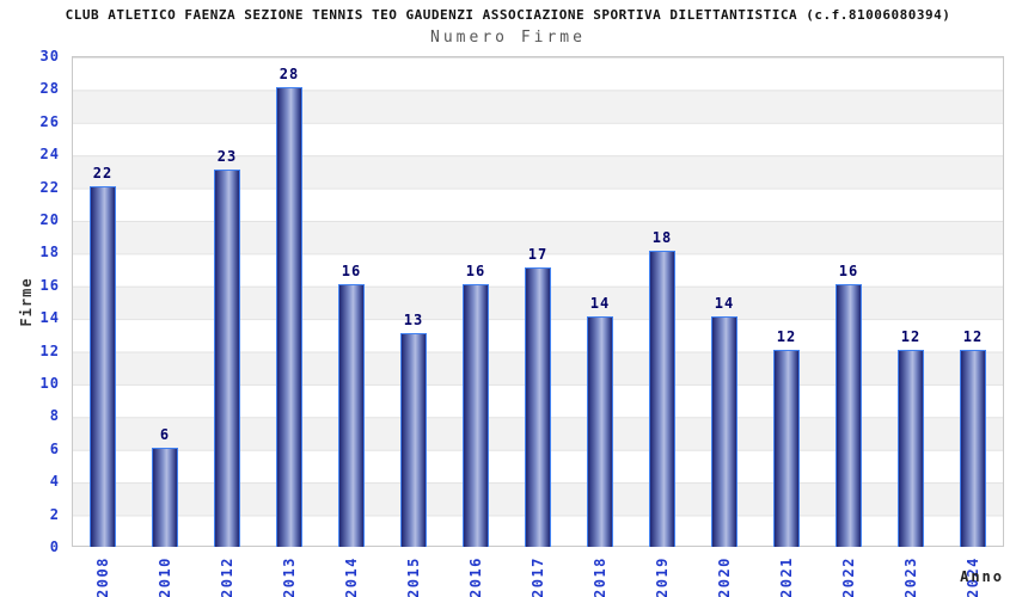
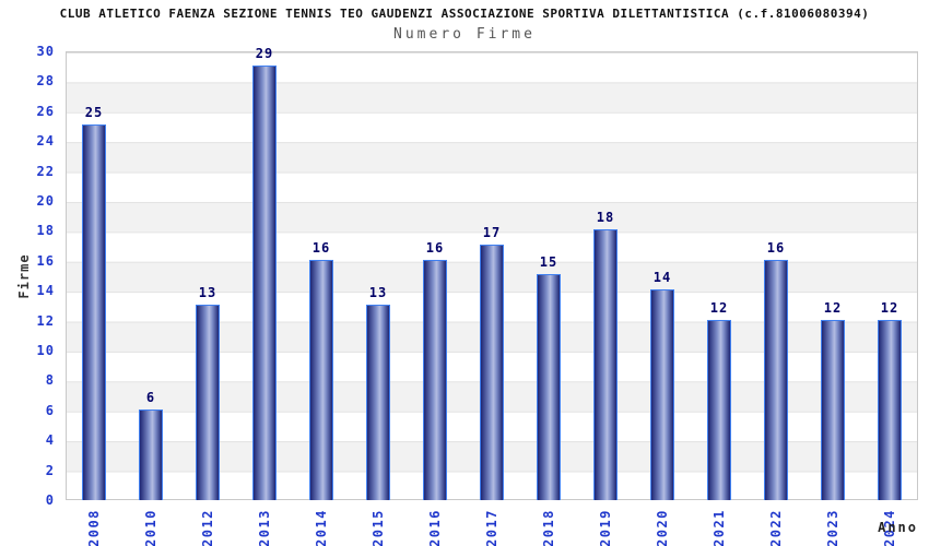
2008: 22 -> 25
2012: 23 -> 13
2013: 28 -> 29
2018: 14 -> 15
